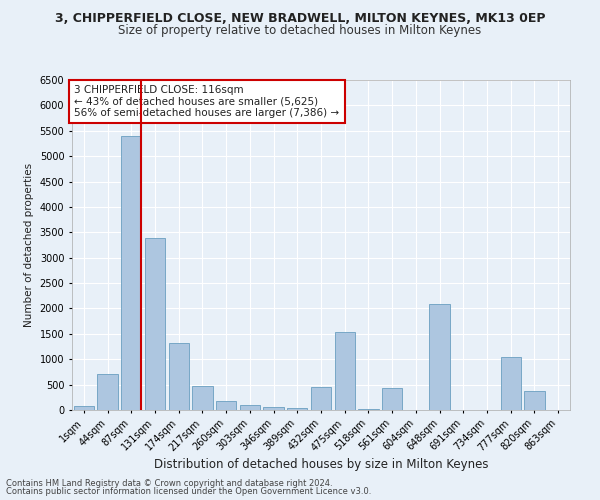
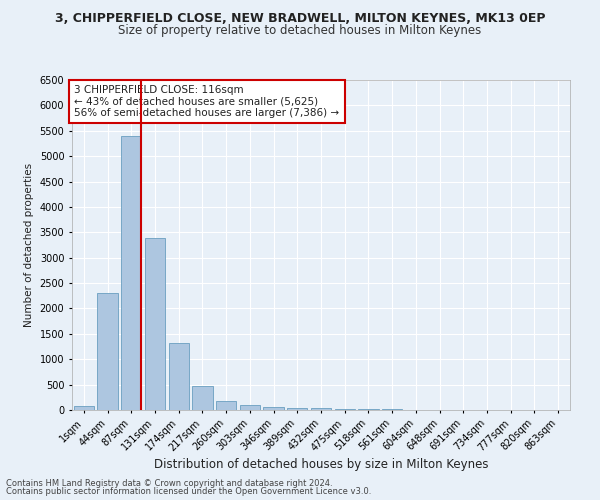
44sqm: 700 -> 2300
432sqm: 460 -> 30
475sqm: 1540 -> 20
561sqm: 440 -> 10
648sqm: 2080 -> 0
777sqm: 1040 -> 0
820sqm: 380 -> 0
